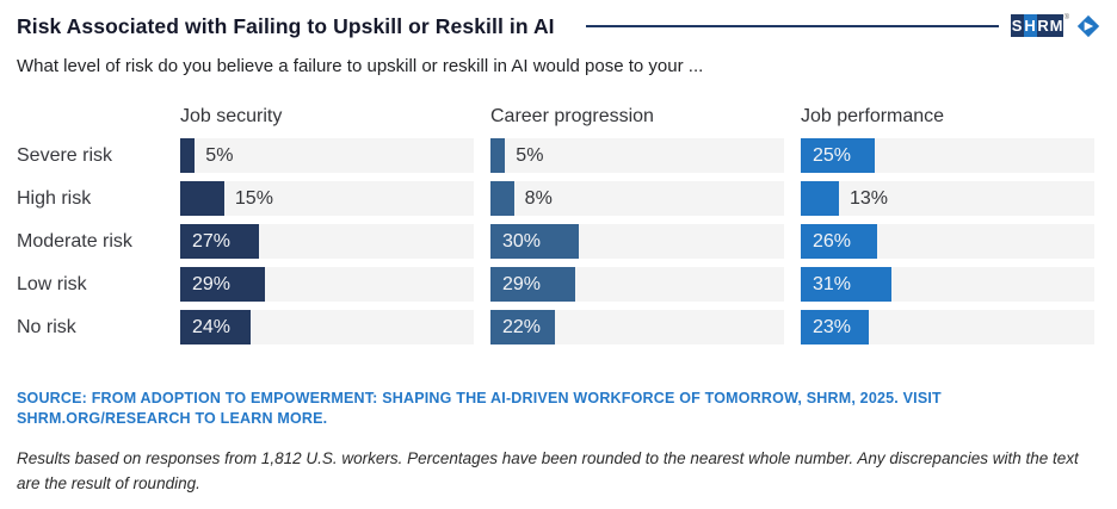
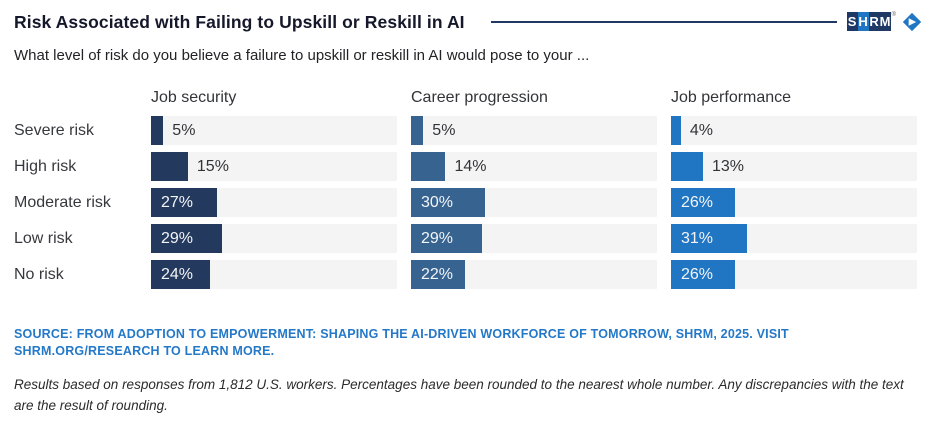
Job performance/Severe risk: 25% -> 4%
Career progression/High risk: 8% -> 14%
Job performance/No risk: 23% -> 26%
